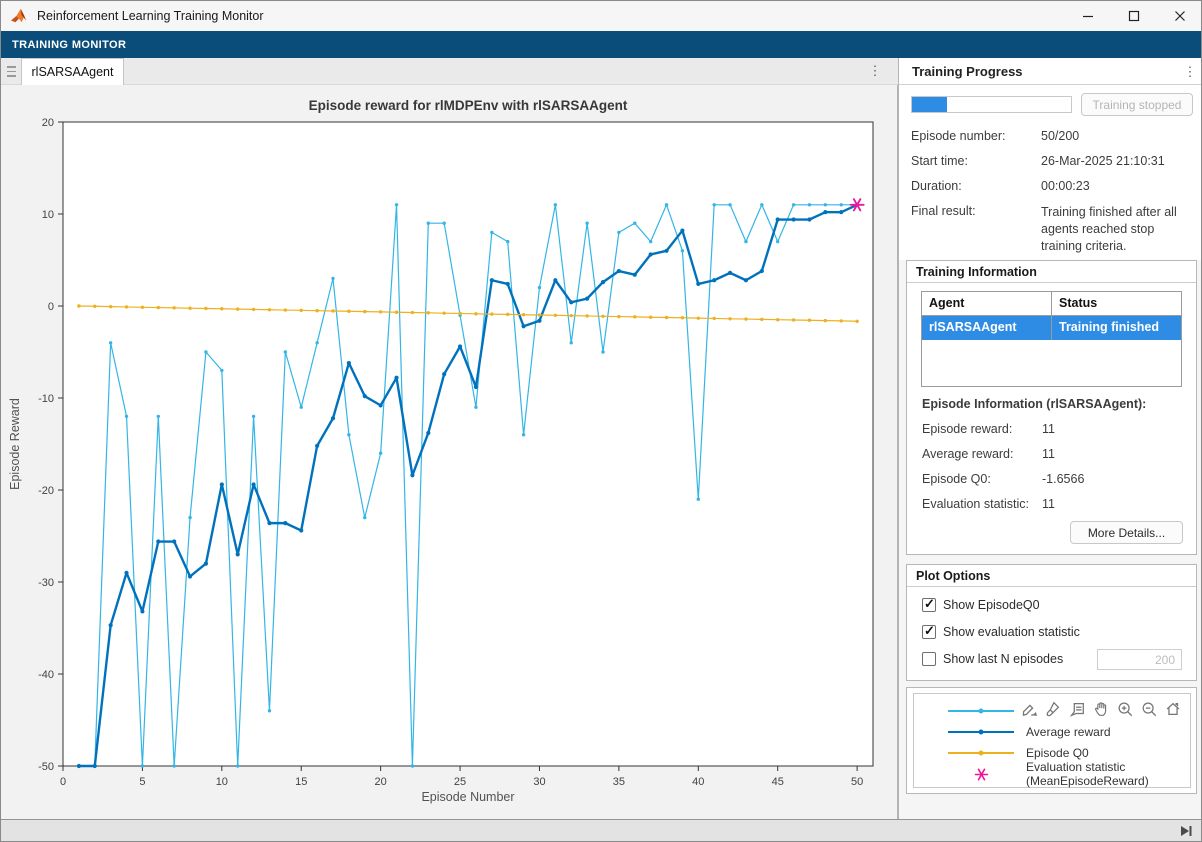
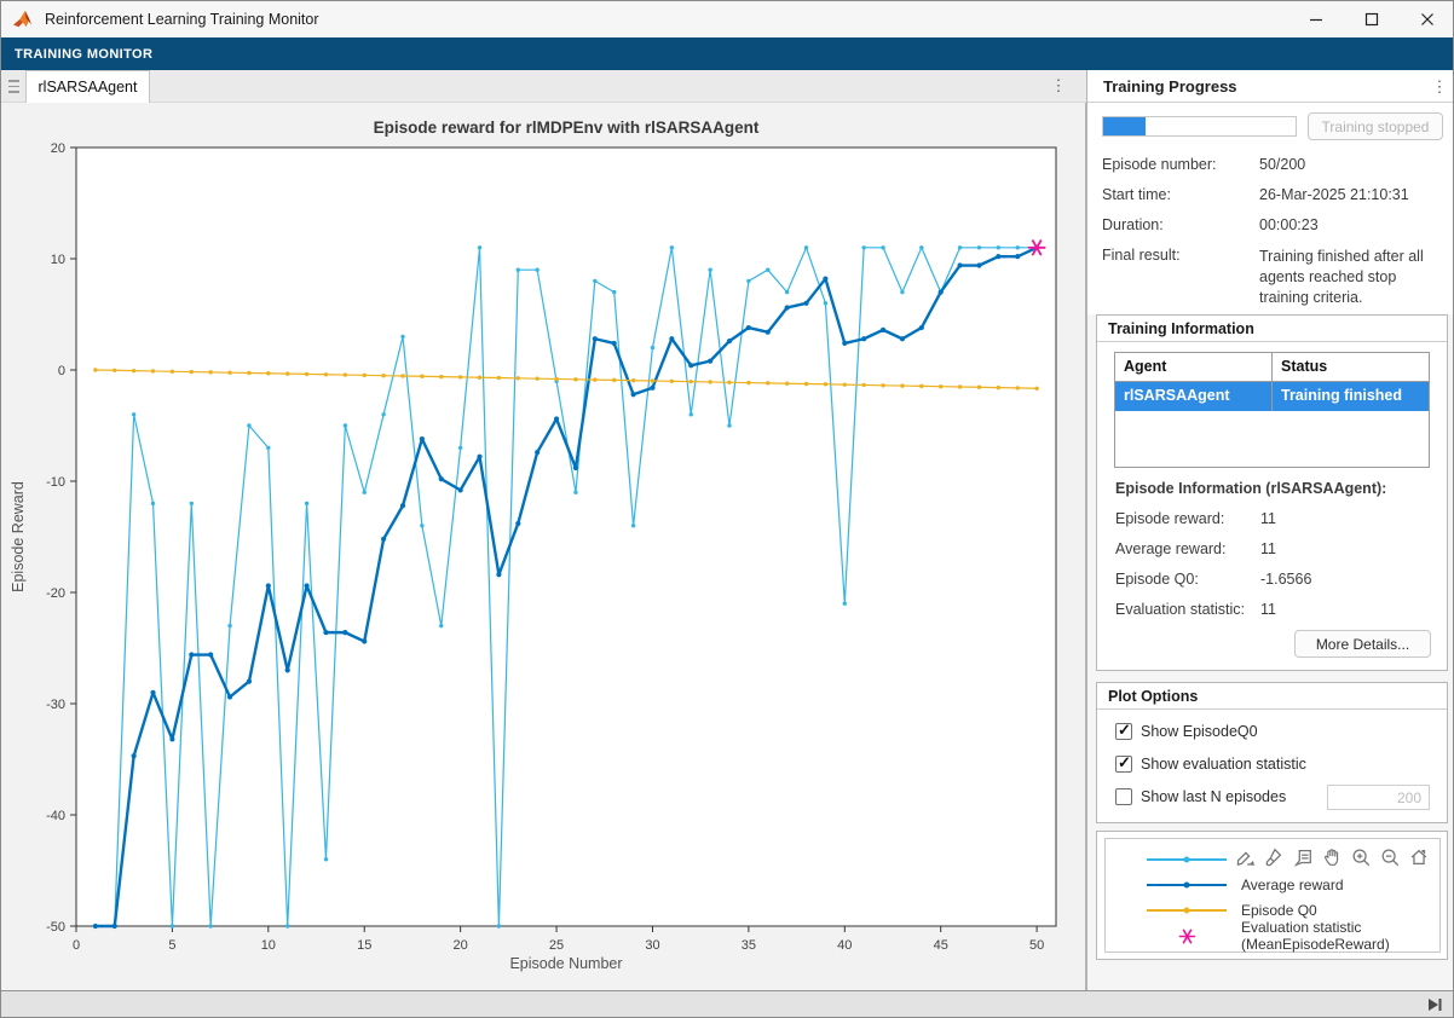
Episode reward/20: -16 -> -7
Average reward/45: 9 -> 7
